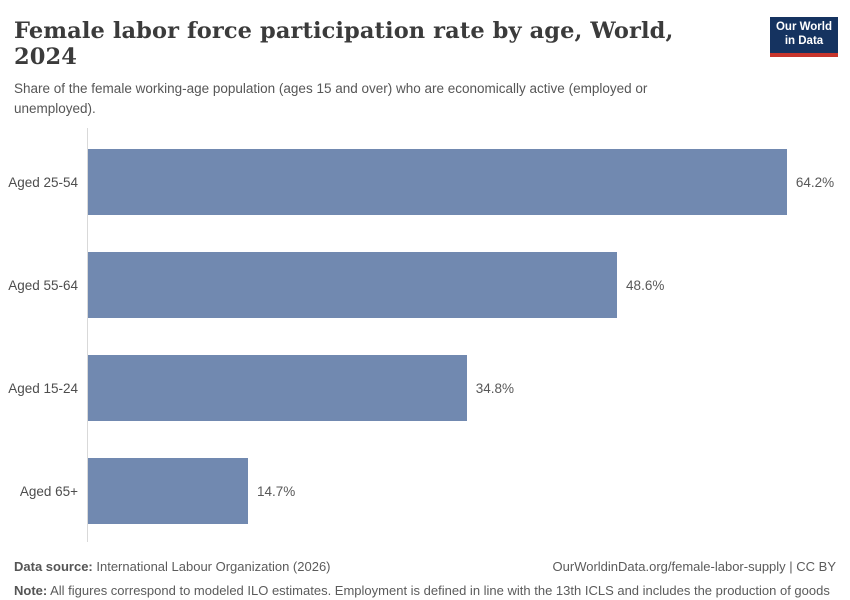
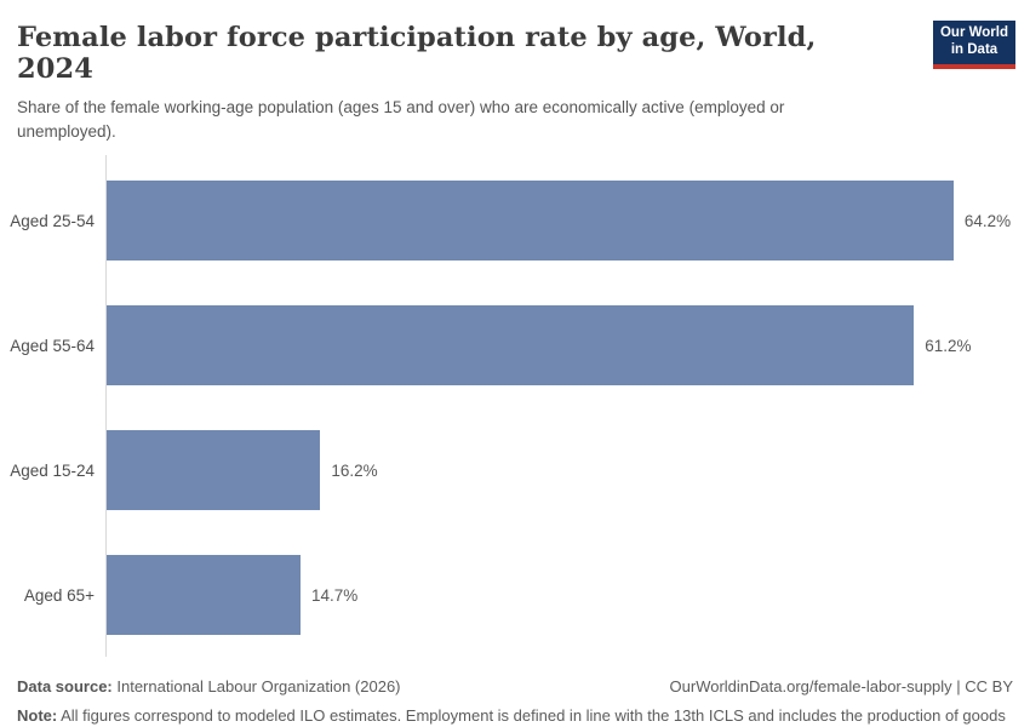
Aged 55-64: 48.6% -> 61.2%
Aged 15-24: 34.8% -> 16.2%
